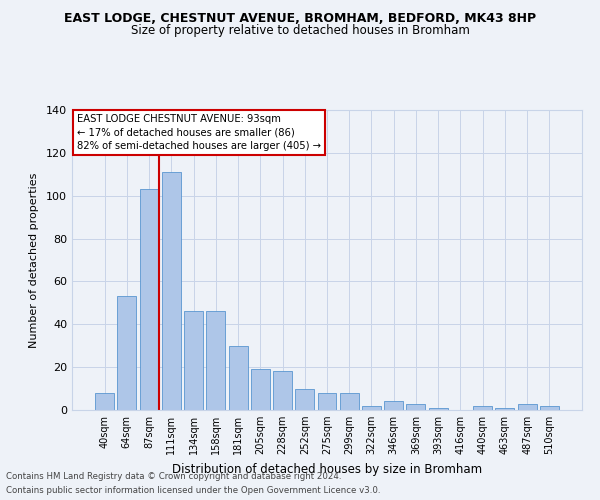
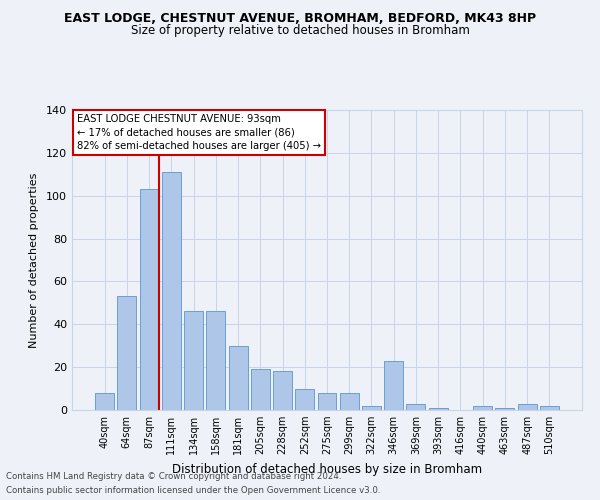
346sqm: 4 -> 23
